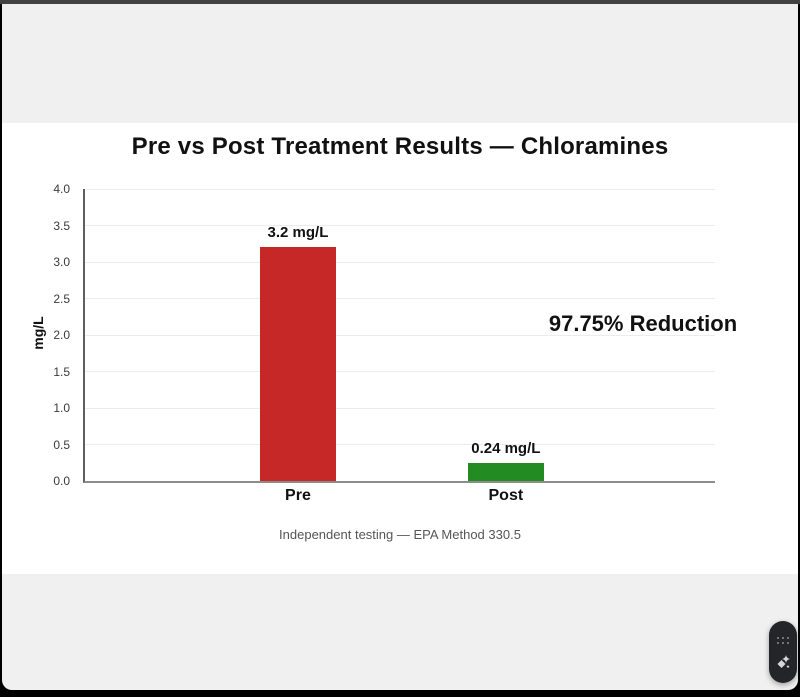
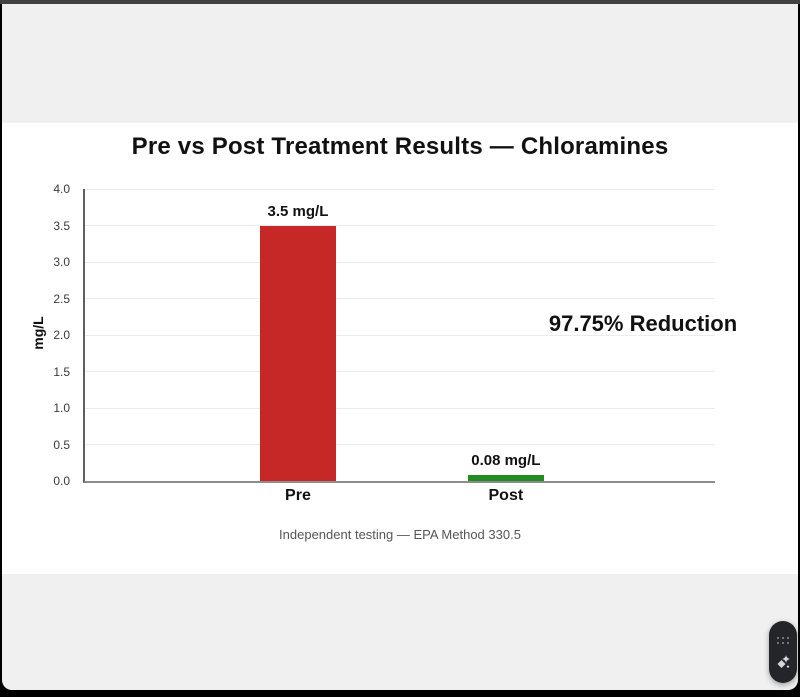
Pre: 3.2 -> 3.5
Post: 0.24 -> 0.08
